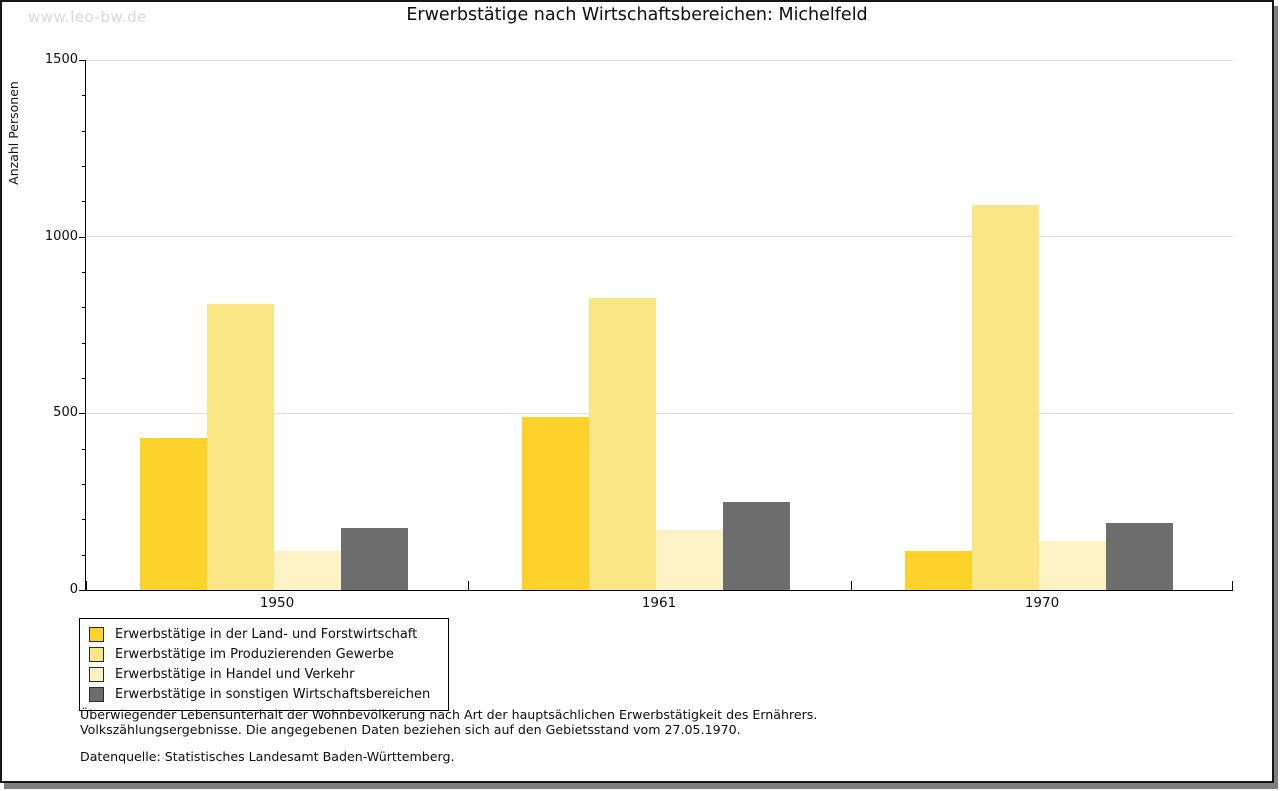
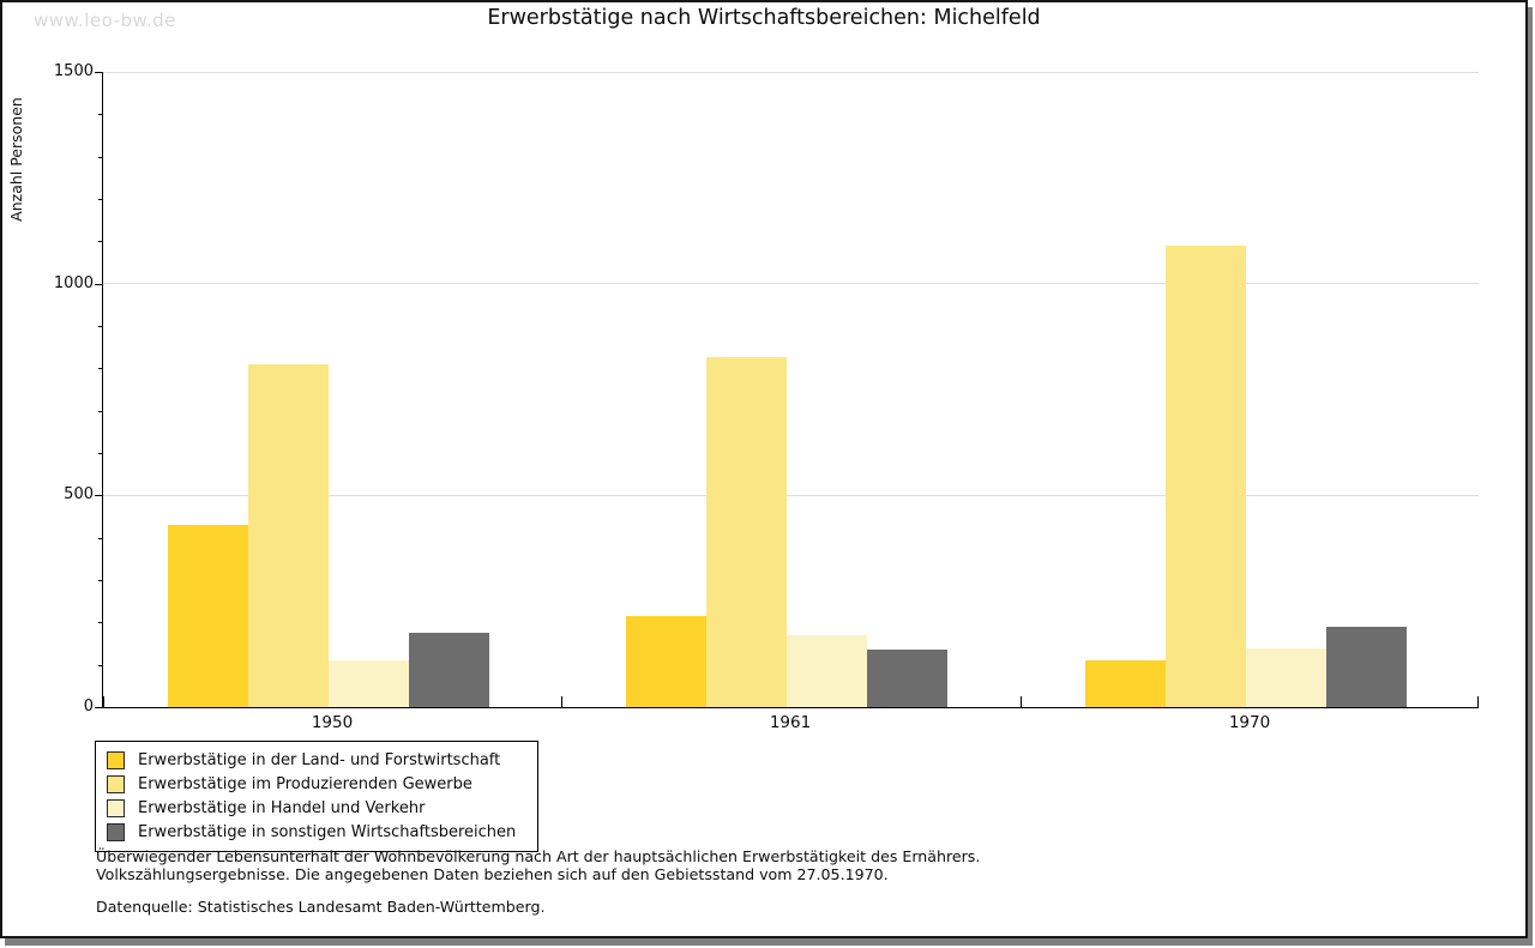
Erwerbstätige in der Land- und Forstwirtschaft/1961: 490 -> 220
Erwerbstätige in sonstigen Wirtschaftsbereichen/1961: 250 -> 140
